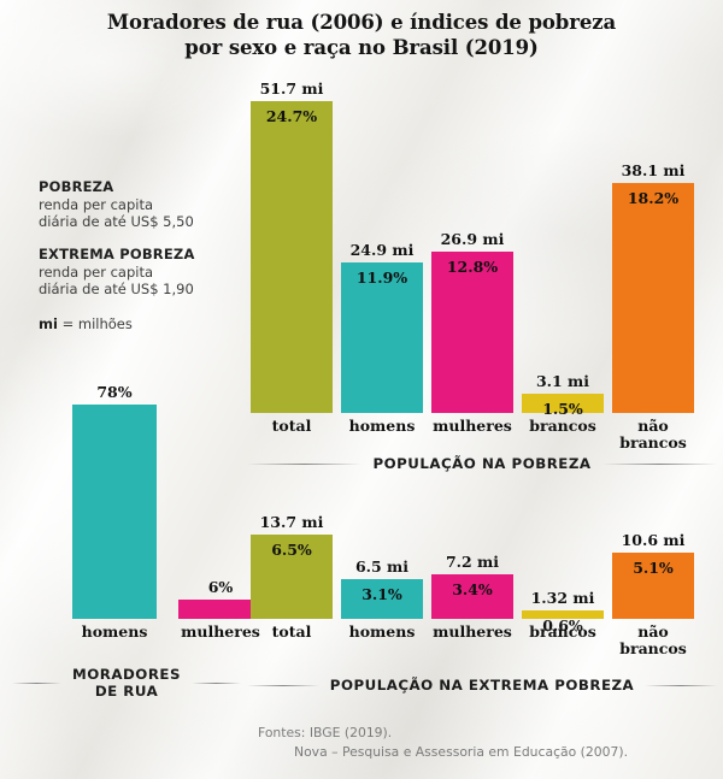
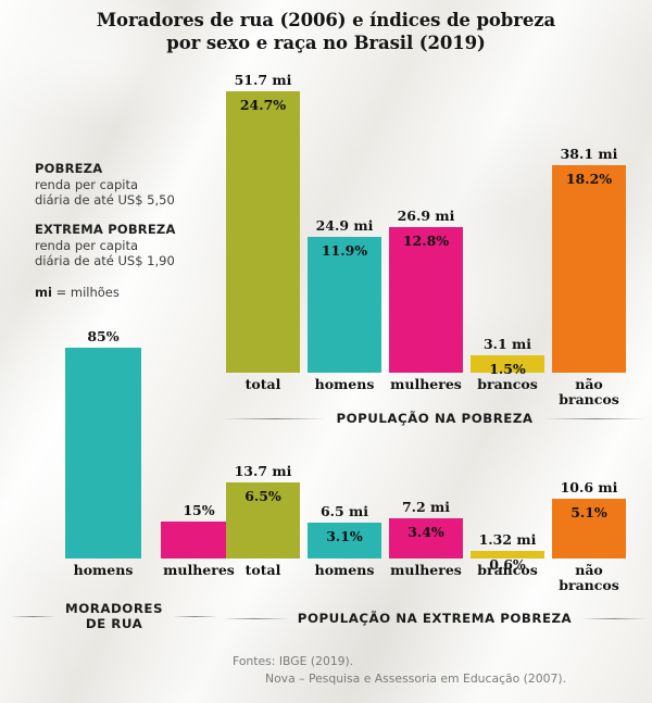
MORADORES DE RUA/homens: 78% -> 85%
MORADORES DE RUA/mulheres: 6% -> 15%
